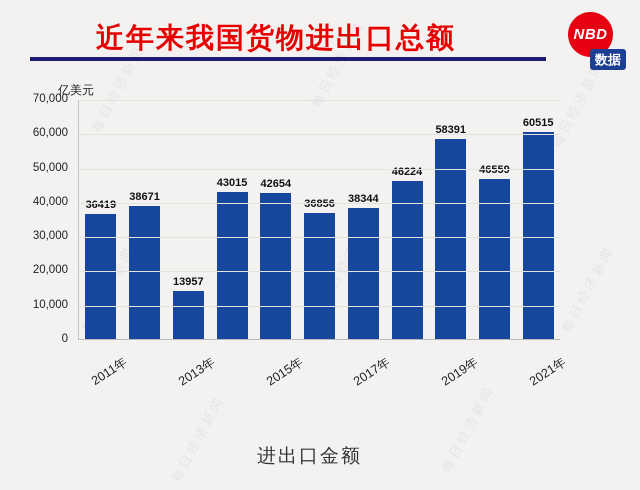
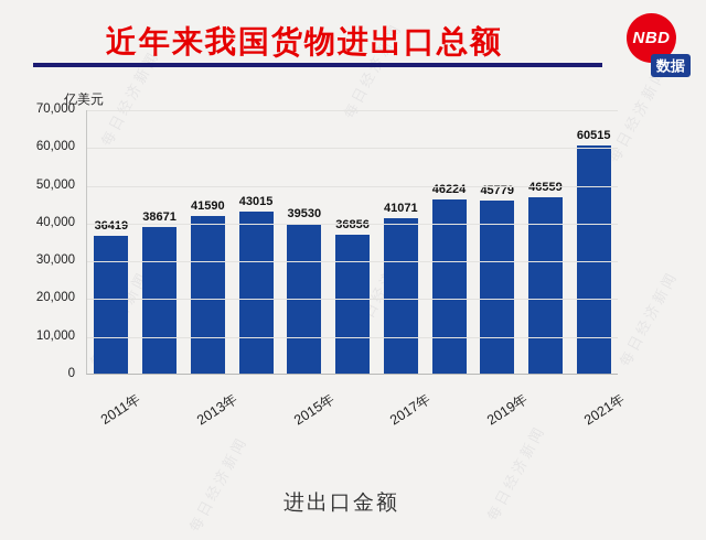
2013年: 13957 -> 41590
2015年: 42654 -> 39530
2017年: 38344 -> 41071
2019年: 58391 -> 45779
